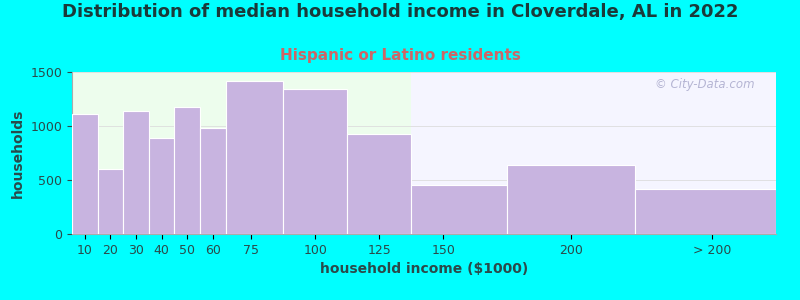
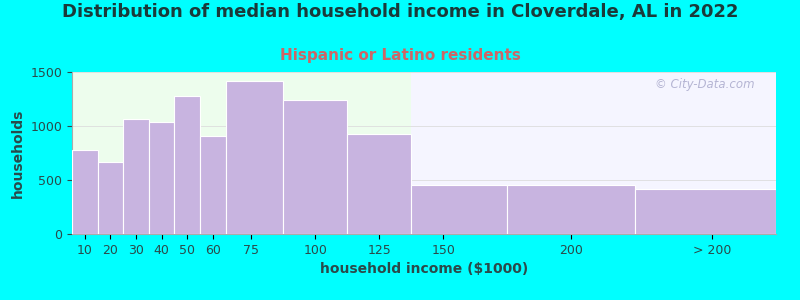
10: 1110 -> 780
20: 600 -> 660
30: 1140 -> 1060
40: 890 -> 1040
50: 1180 -> 1280
60: 980 -> 910
100: 1340 -> 1240
200: 640 -> 460
